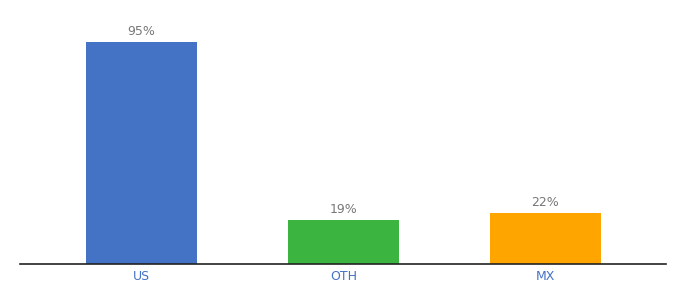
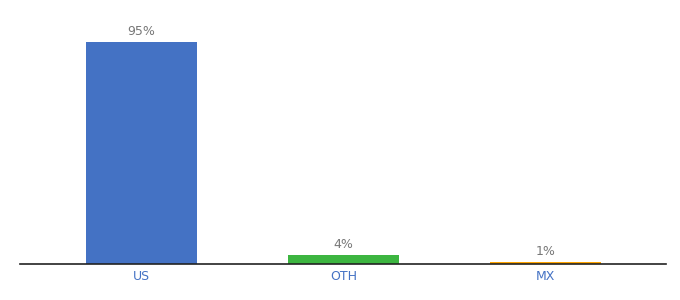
OTH: 19% -> 4%
MX: 22% -> 1%
